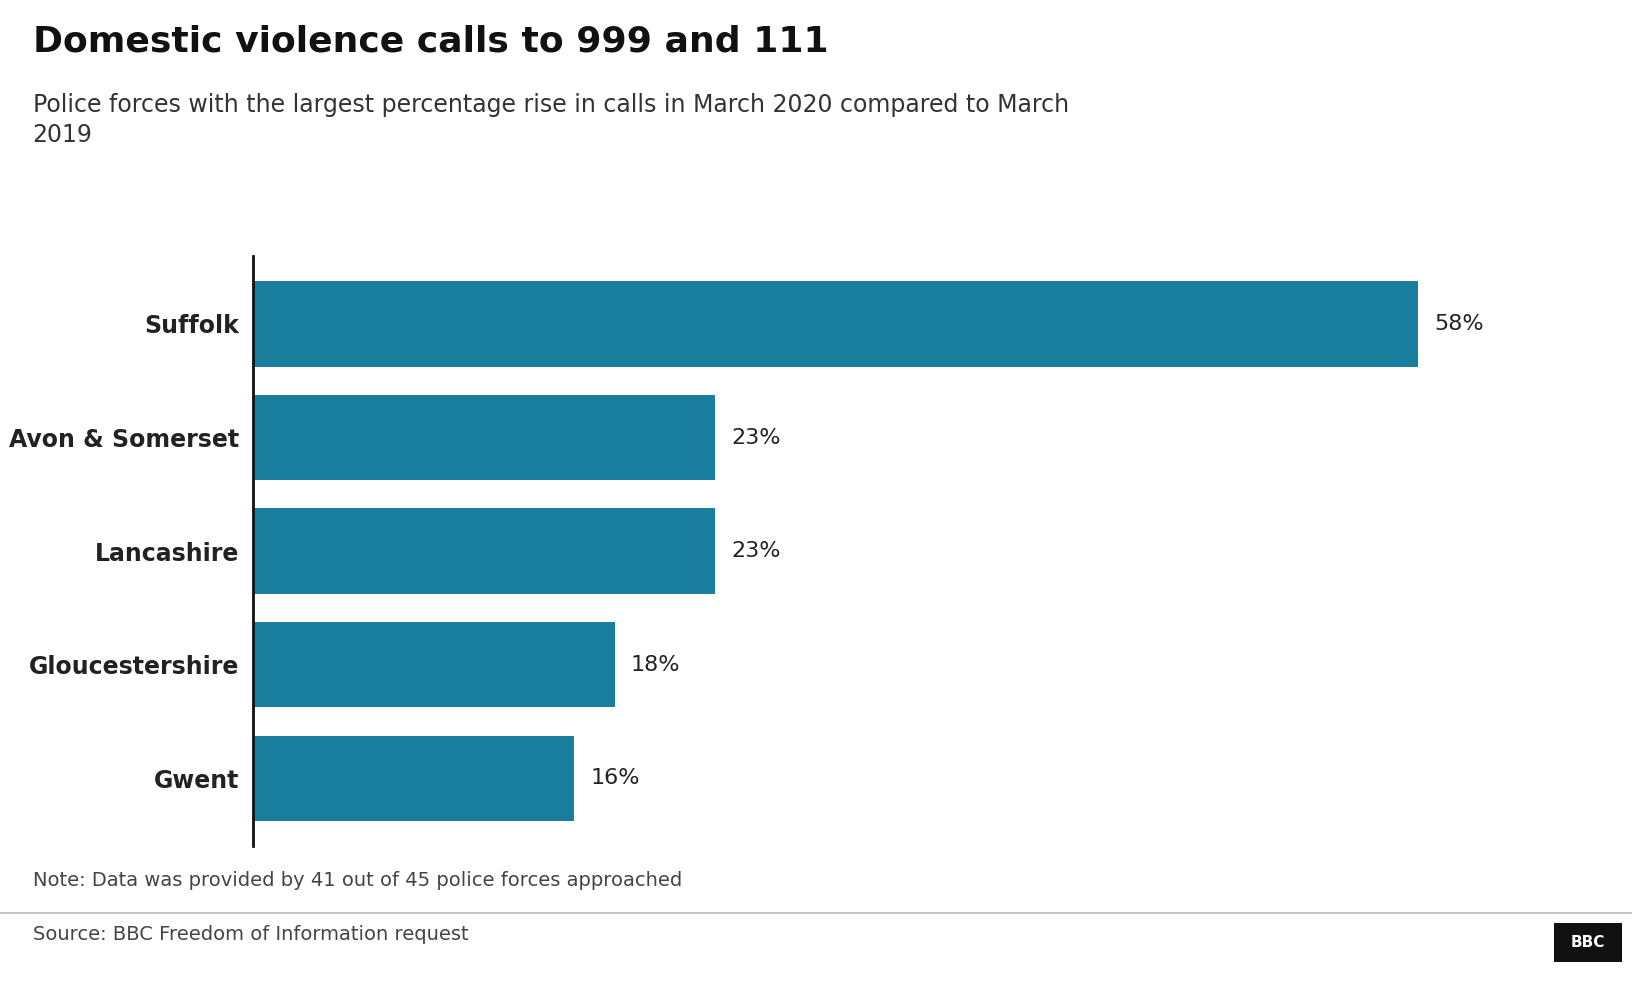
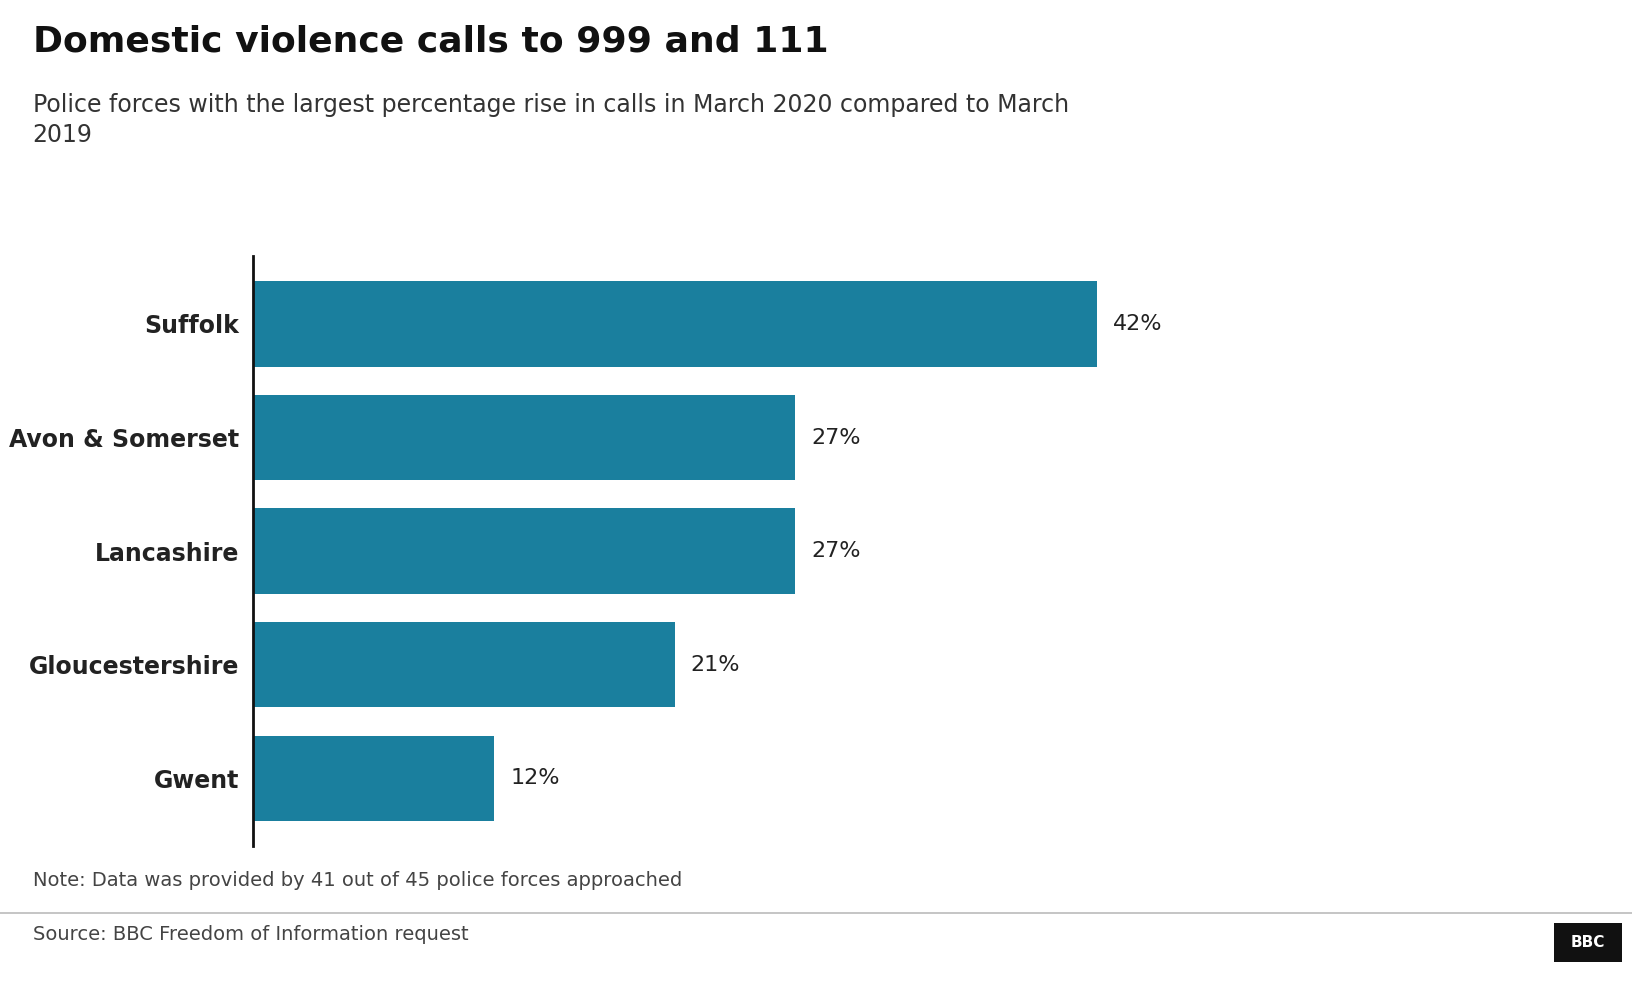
Suffolk: 58% -> 42%
Avon & Somerset: 23% -> 27%
Lancashire: 23% -> 27%
Gloucestershire: 18% -> 21%
Gwent: 16% -> 12%
